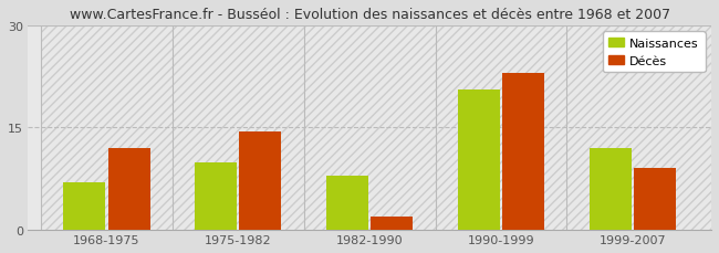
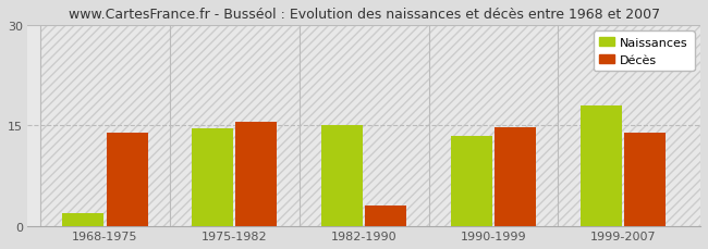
Naissances/1968-1975: 7.0 -> 2.0
Décès/1968-1975: 12.0 -> 14.0
Naissances/1975-1982: 9.8 -> 14.5
Décès/1975-1982: 14.4 -> 15.5
Naissances/1982-1990: 8.0 -> 15.0
Décès/1982-1990: 2.0 -> 3.0
Naissances/1990-1999: 20.6 -> 13.5
Décès/1990-1999: 23.0 -> 14.8
Naissances/1999-2007: 12.0 -> 18.0
Décès/1999-2007: 9.0 -> 14.0
